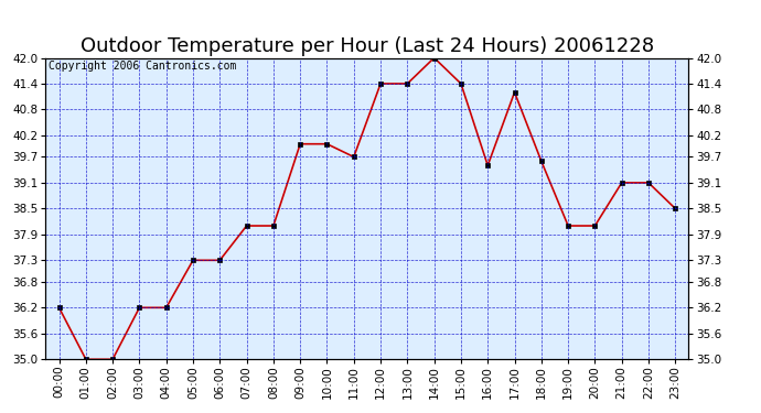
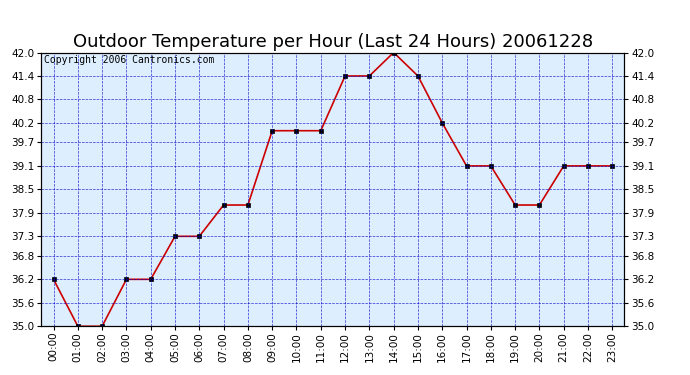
11:00: 39.7 -> 40.0
16:00: 39.5 -> 40.2
17:00: 41.2 -> 39.1
18:00: 39.6 -> 39.1
23:00: 38.5 -> 39.1
